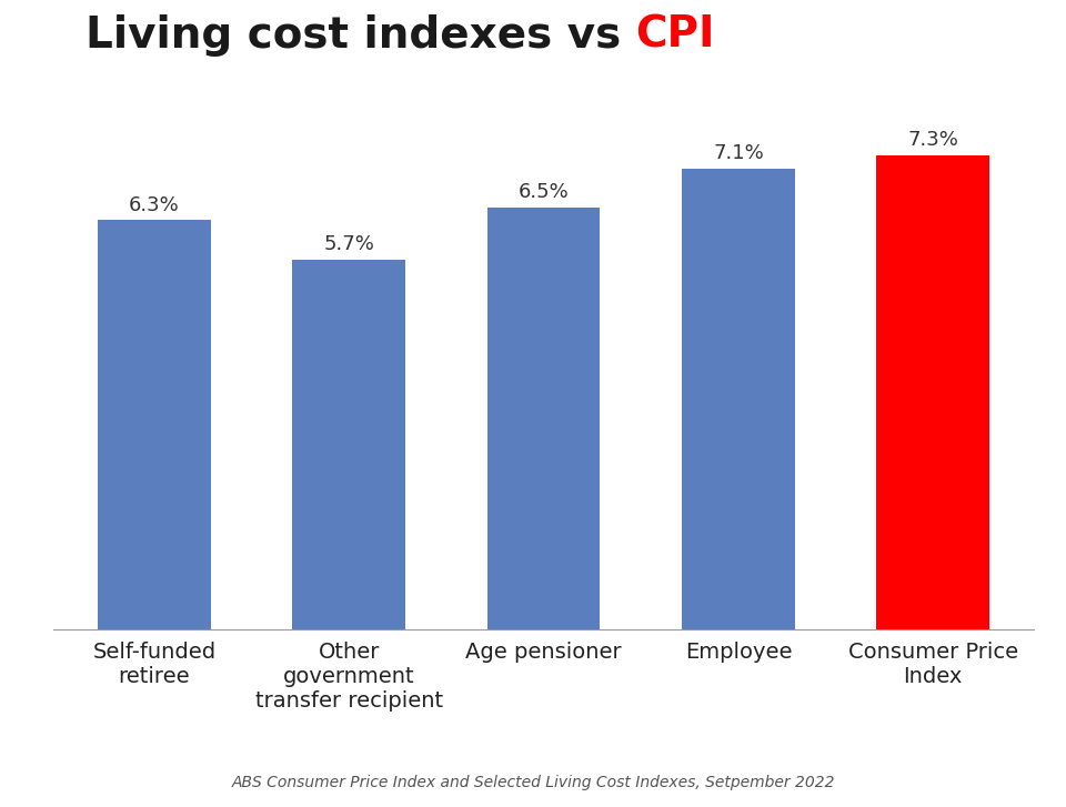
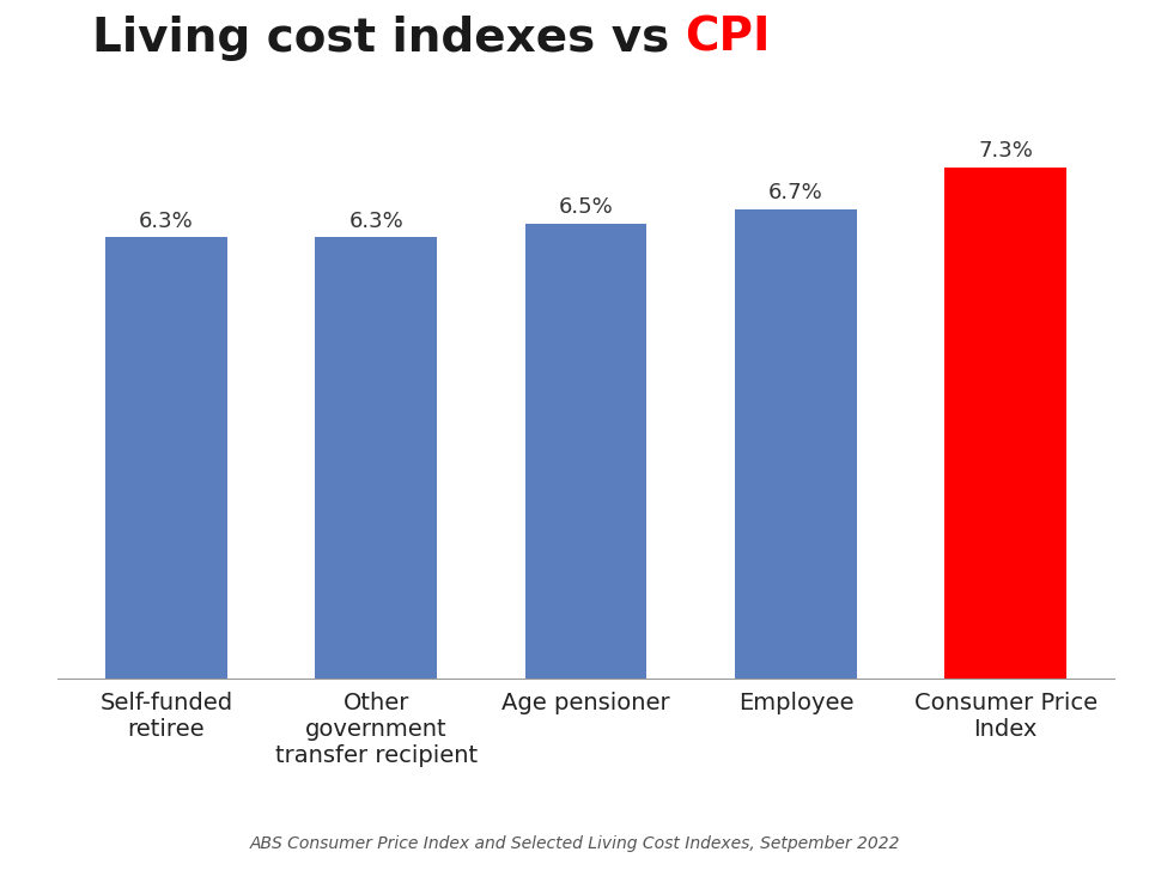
Other government transfer recipient: 5.7% -> 6.3%
Employee: 7.1% -> 6.7%
